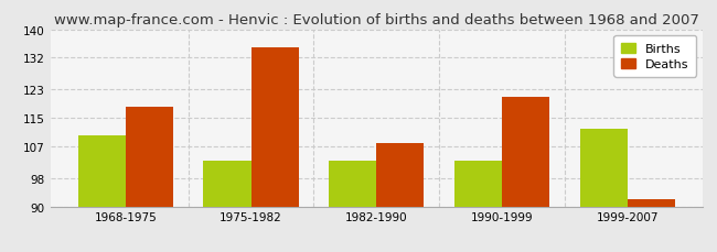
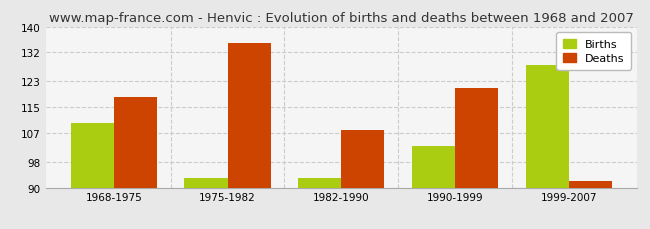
Births/1975-1982: 103 -> 93
Births/1982-1990: 103 -> 93
Births/1999-2007: 112 -> 128
